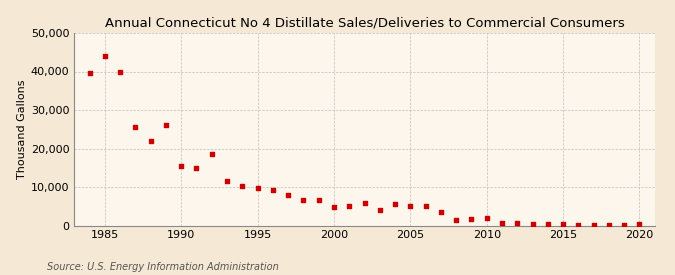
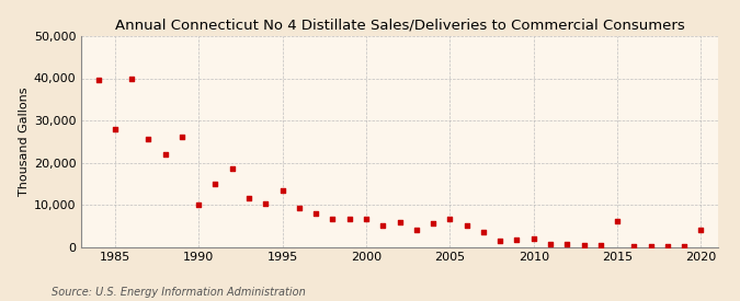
1985: 44,000 -> 28,000
1990: 15,500 -> 10,000
1995: 9,800 -> 13,500
2000: 4,900 -> 6,500
2005: 5,000 -> 6,500
2015: 300 -> 6,000
2020: 500 -> 4,000
